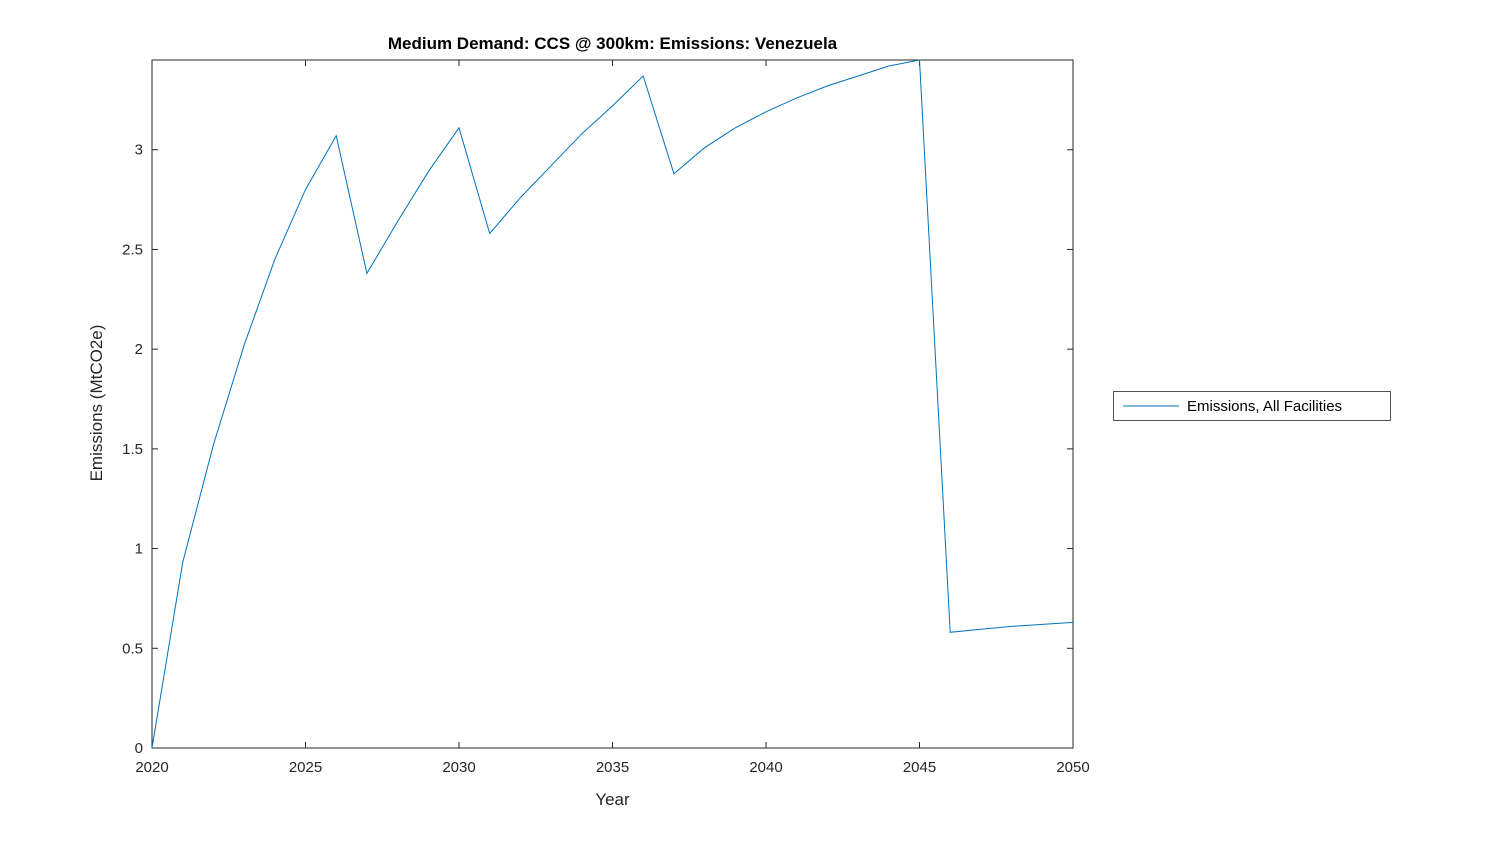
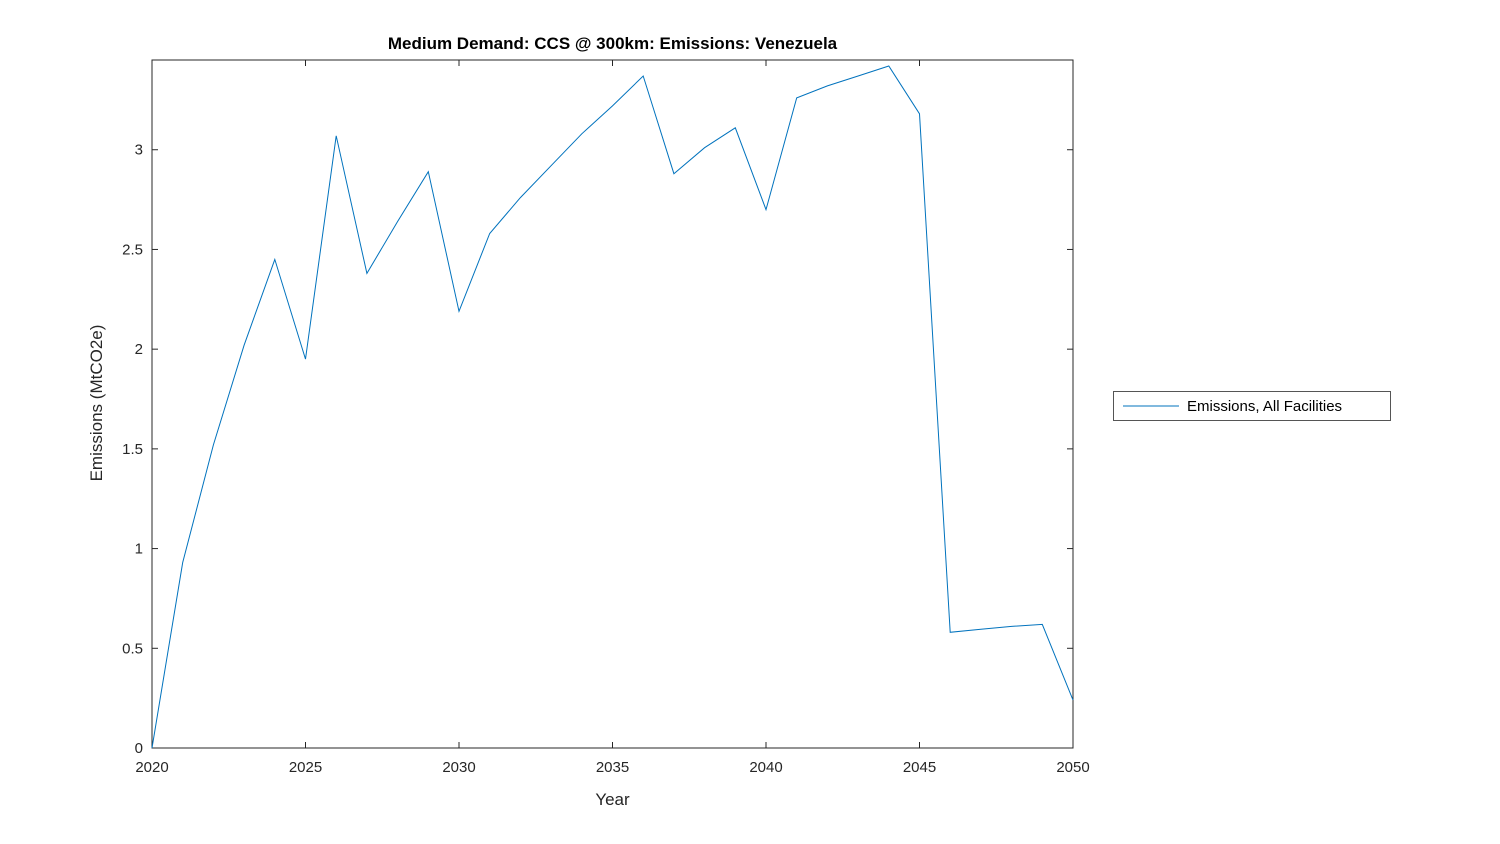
2025: 2.80 -> 1.95
2030: 3.11 -> 2.19
2040: 3.19 -> 2.70
2045: 3.45 -> 3.18
2050: 0.63 -> 0.24
